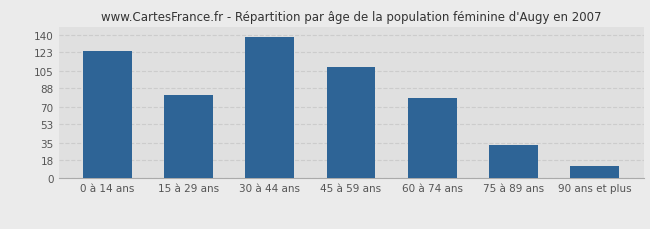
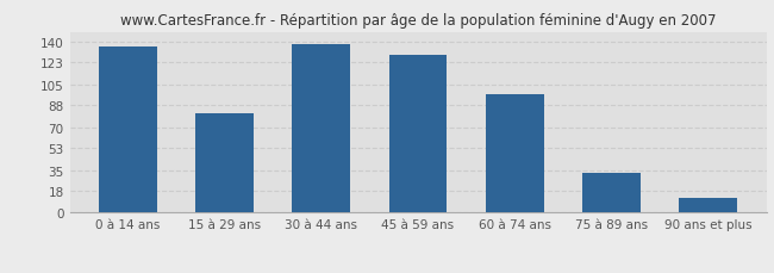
0 à 14 ans: 124 -> 136
45 à 59 ans: 109 -> 129
60 à 74 ans: 78 -> 97
